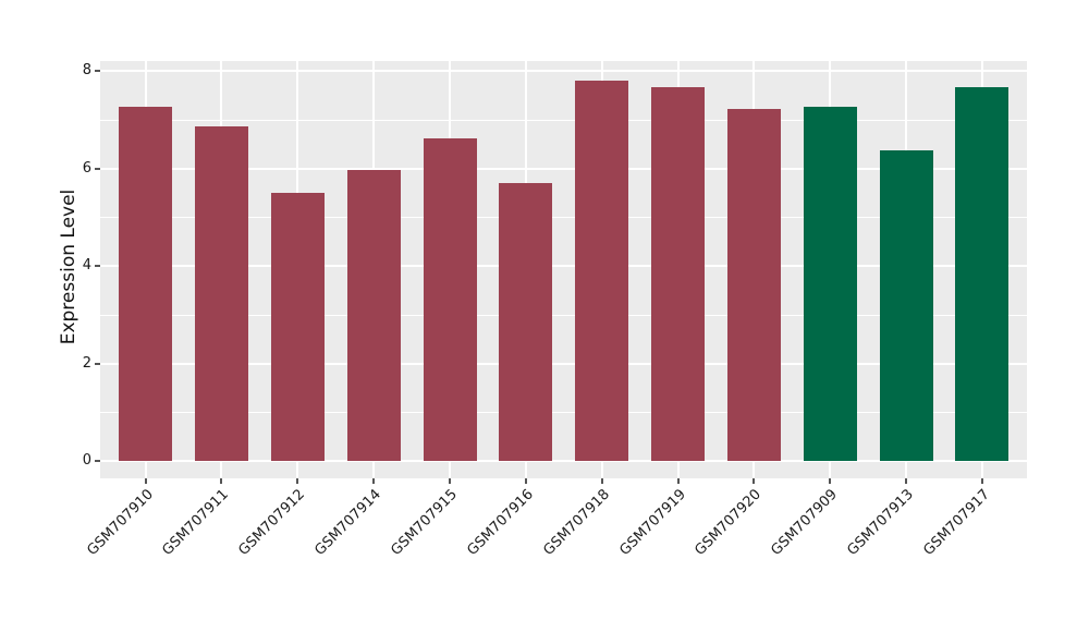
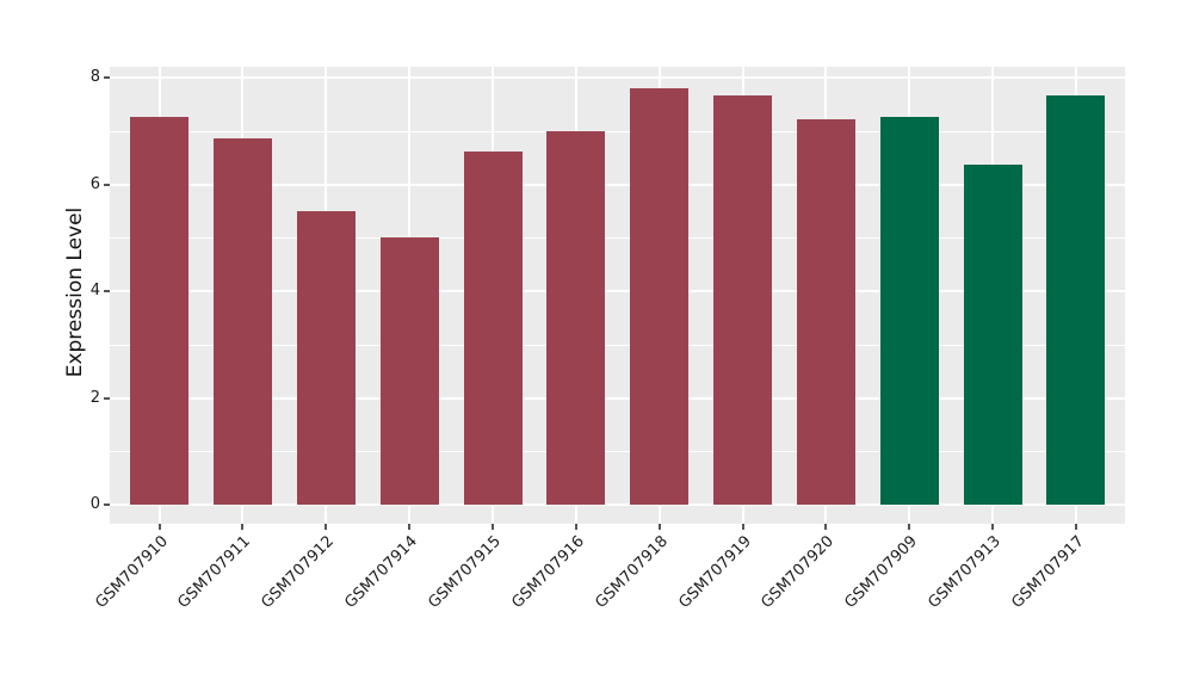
GSM707914: 6.0 -> 5.0
GSM707916: 5.7 -> 7.0
